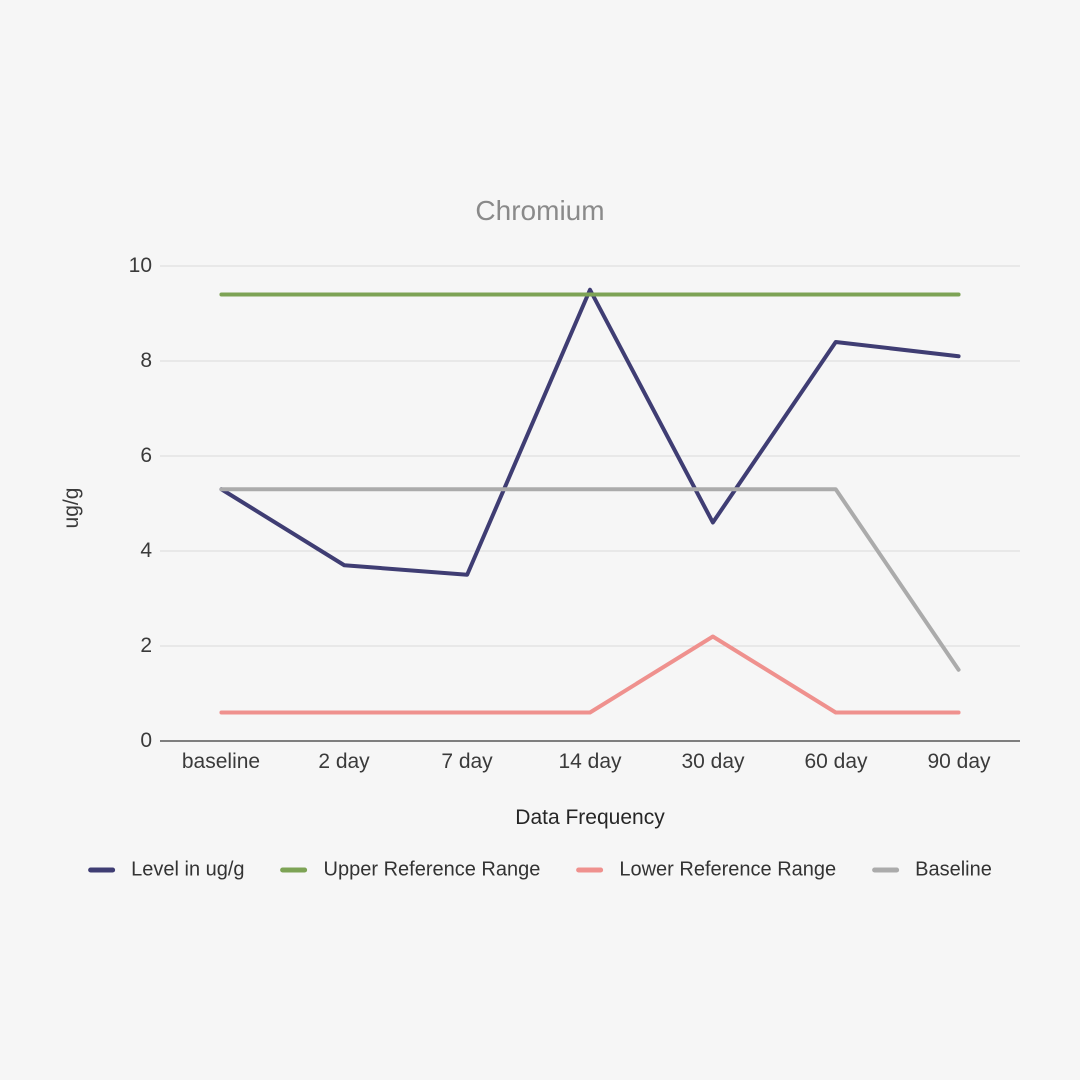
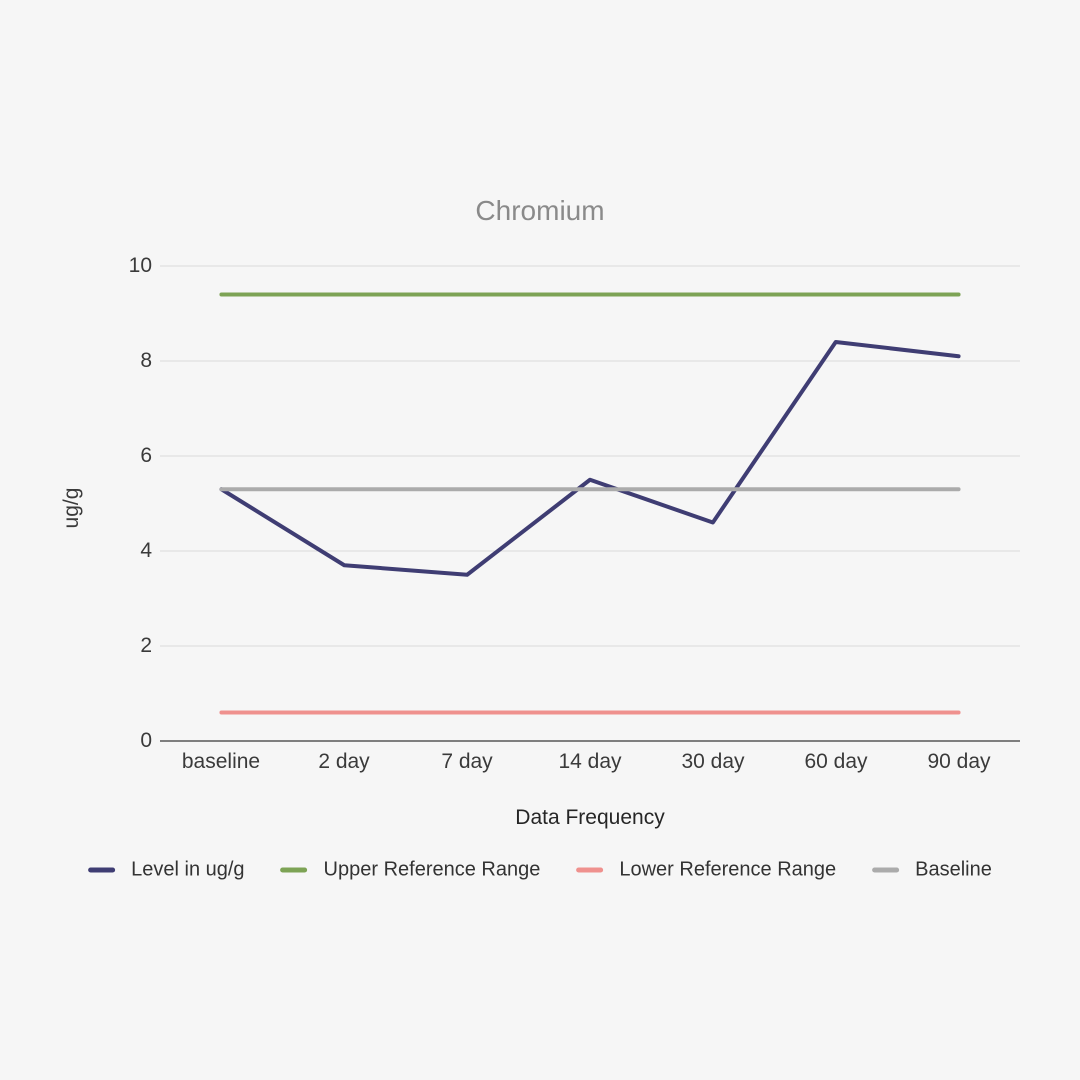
Level in ug/g/14 day: 9.5 -> 5.5
Lower Reference Range/30 day: 2.2 -> 0.6
Baseline/90 day: 1.5 -> 5.3
